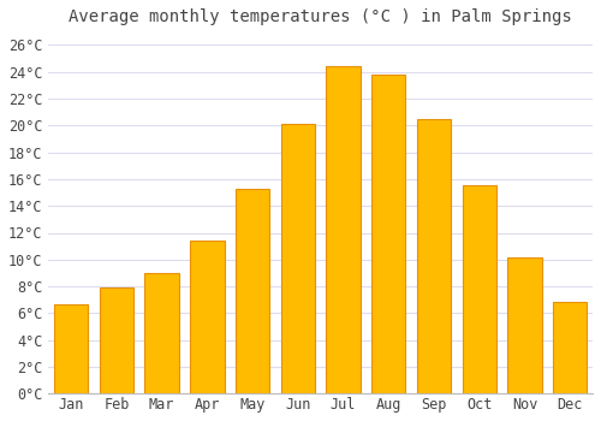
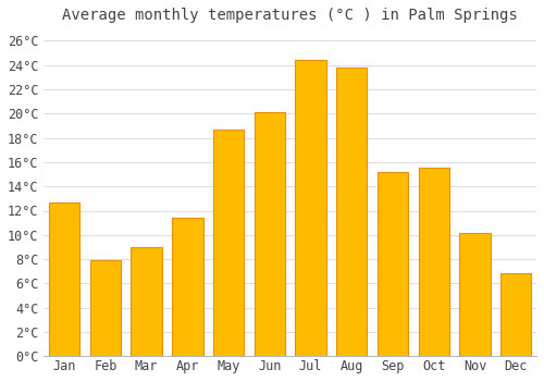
Jan: 6.7°C -> 12.7°C
May: 15.3°C -> 18.7°C
Sep: 20.5°C -> 15.2°C
